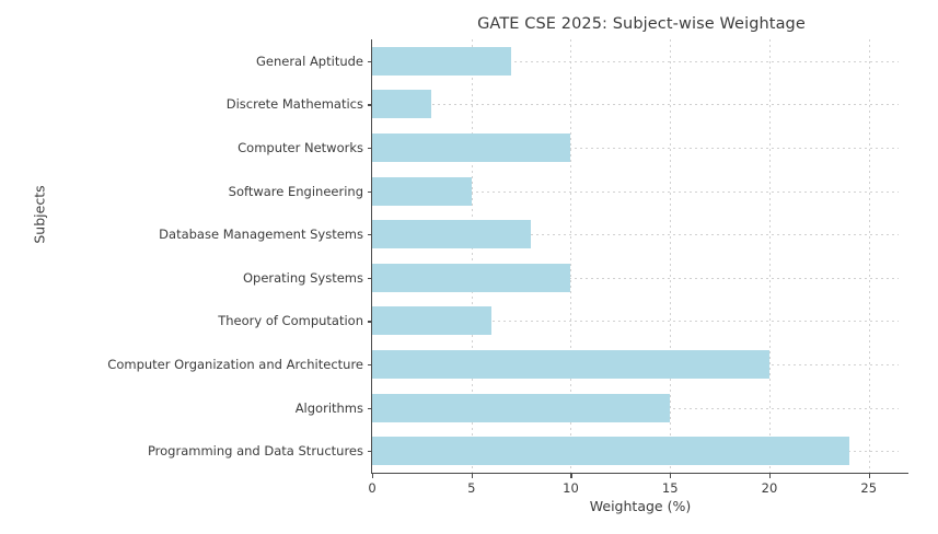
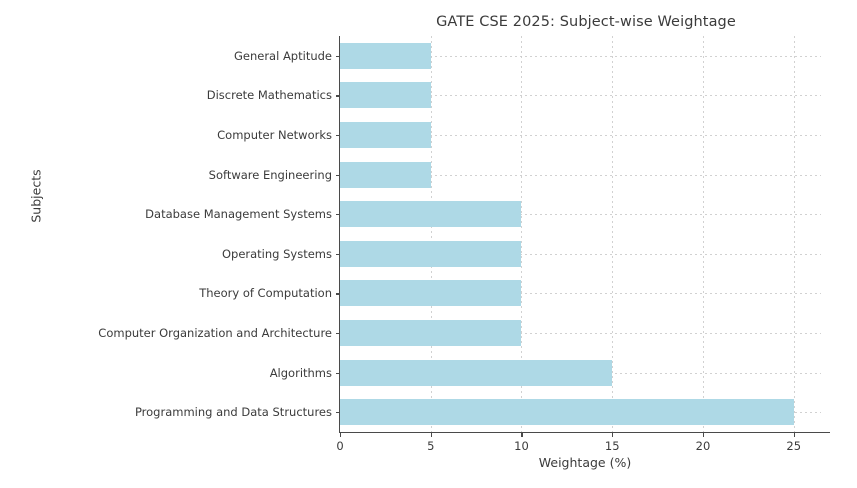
General Aptitude: 7 -> 5
Discrete Mathematics: 3 -> 5
Computer Networks: 10 -> 5
Database Management Systems: 8 -> 10
Theory of Computation: 6 -> 10
Computer Organization and Architecture: 20 -> 10
Programming and Data Structures: 24 -> 25
